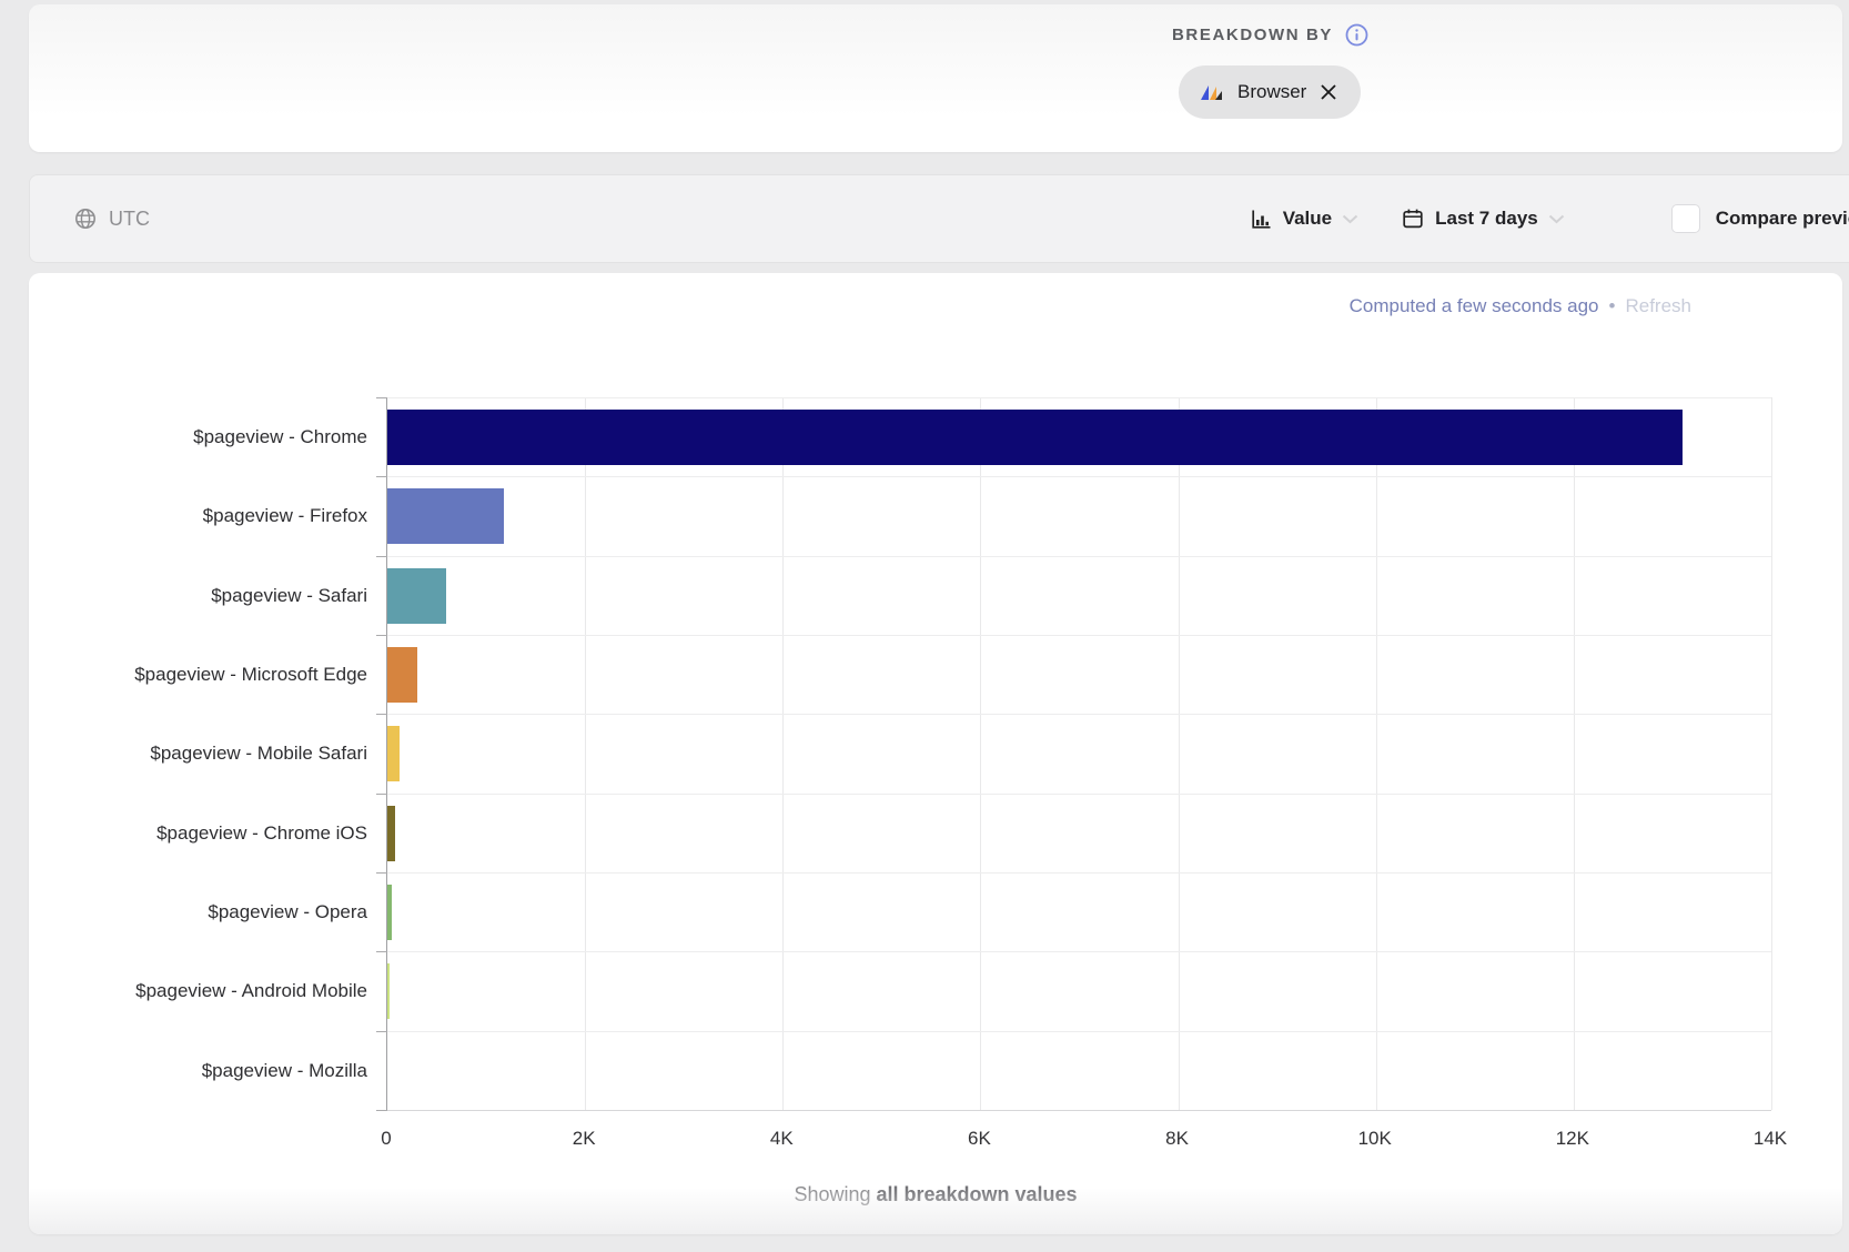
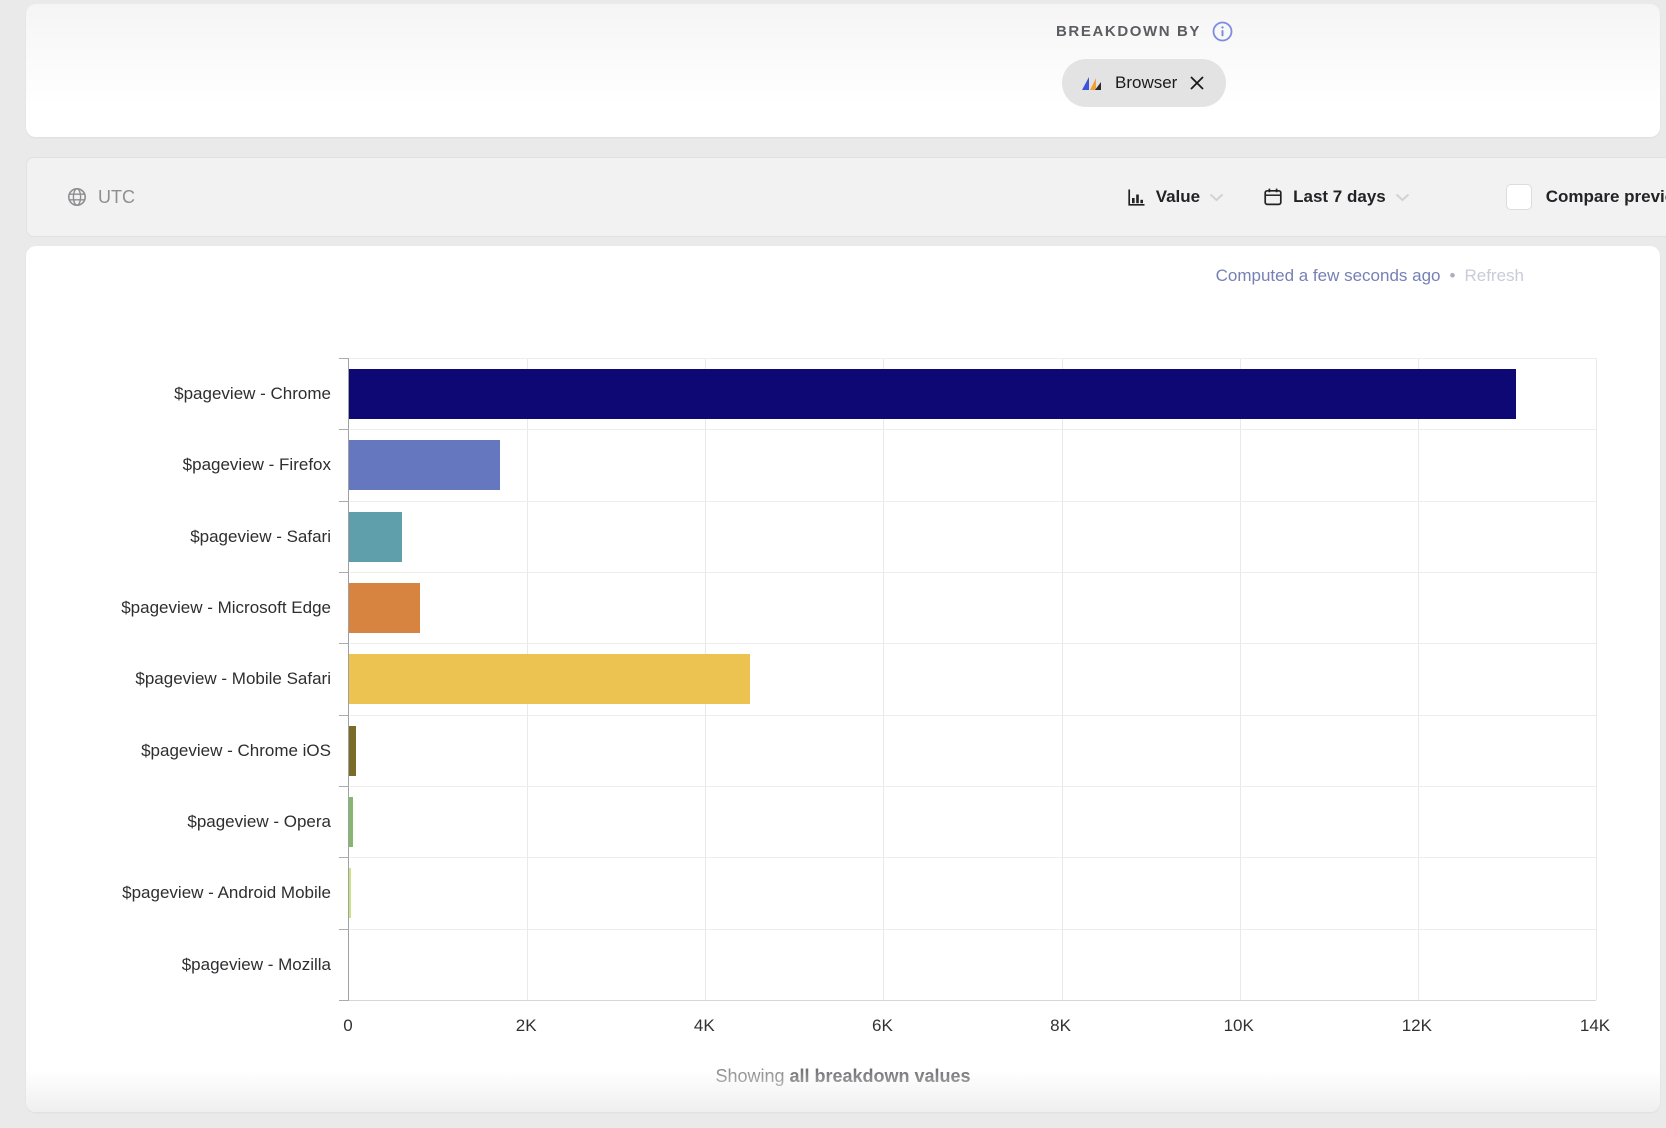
$pageview - Firefox: 1.2K -> 1.7K
$pageview - Microsoft Edge: 0.3K -> 0.8K
$pageview - Mobile Safari: 0.1K -> 4.5K
